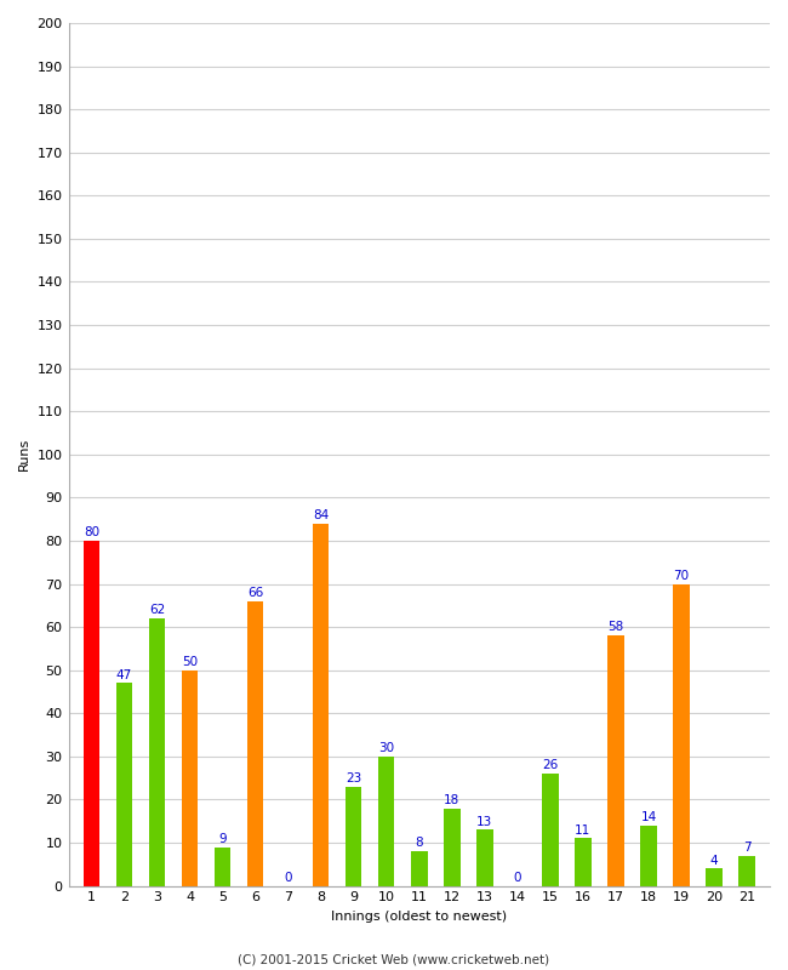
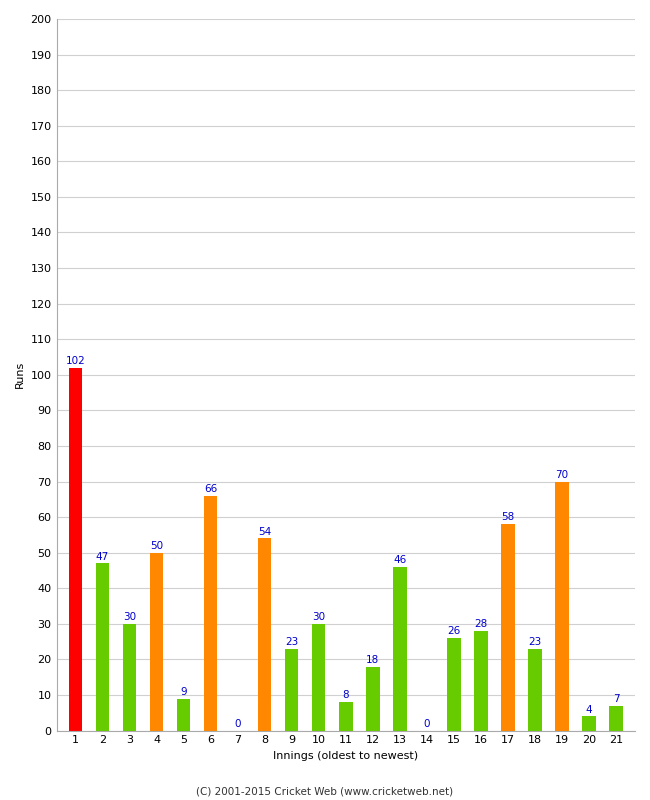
1: 80 -> 102
3: 62 -> 30
8: 84 -> 54
13: 13 -> 46
16: 11 -> 28
18: 14 -> 23
